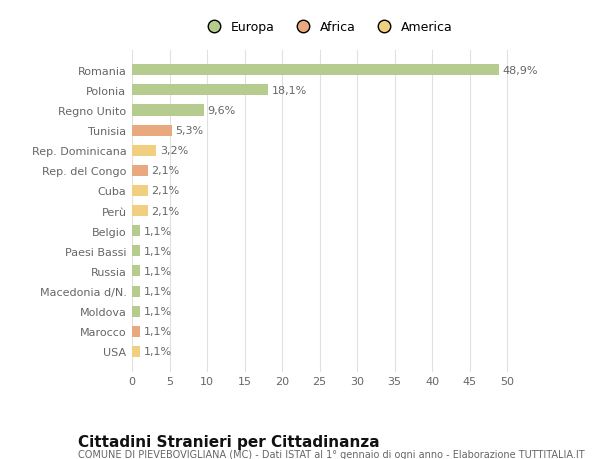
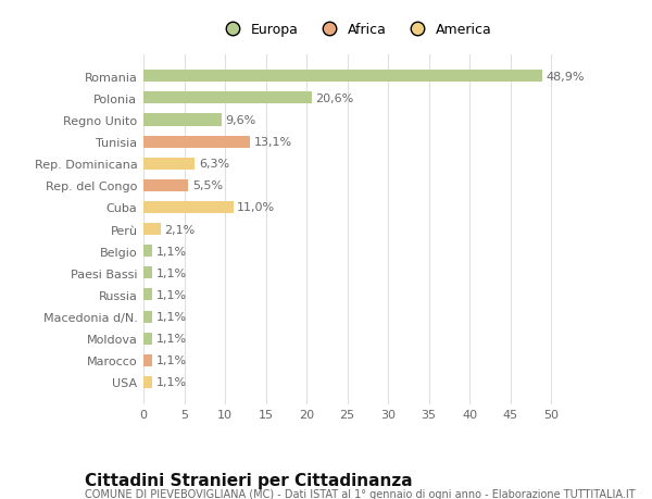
Polonia: 18,1% -> 20,6%
Tunisia: 5,3% -> 13,1%
Rep. Dominicana: 3,2% -> 6,3%
Rep. del Congo: 2,1% -> 5,5%
Cuba: 2,1% -> 11,0%
